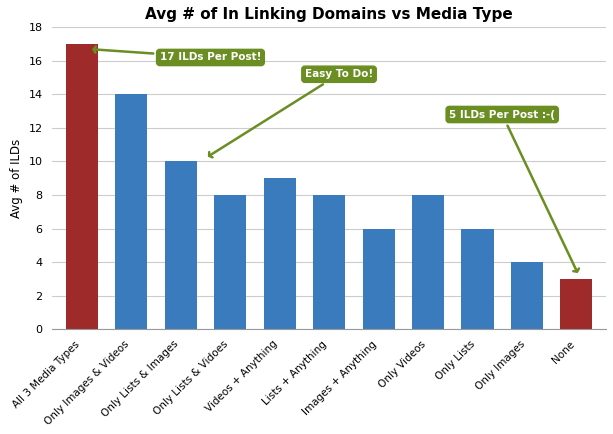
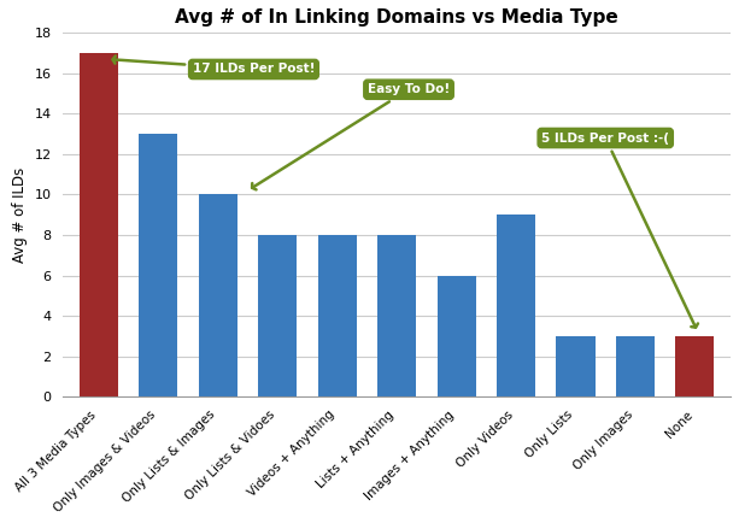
Only Images & Videos: 14 -> 13
Videos + Anything: 9 -> 8
Only Videos: 8 -> 9
Only Lists: 6 -> 3
Only Images: 4 -> 3
